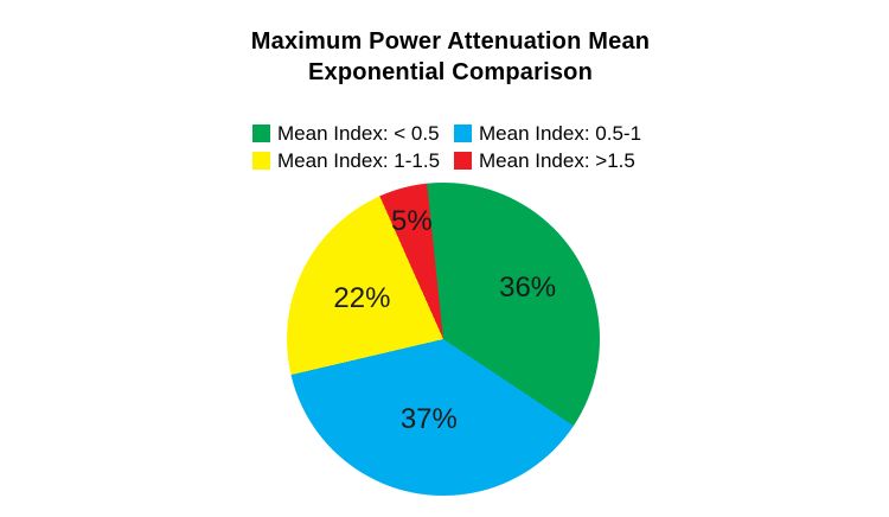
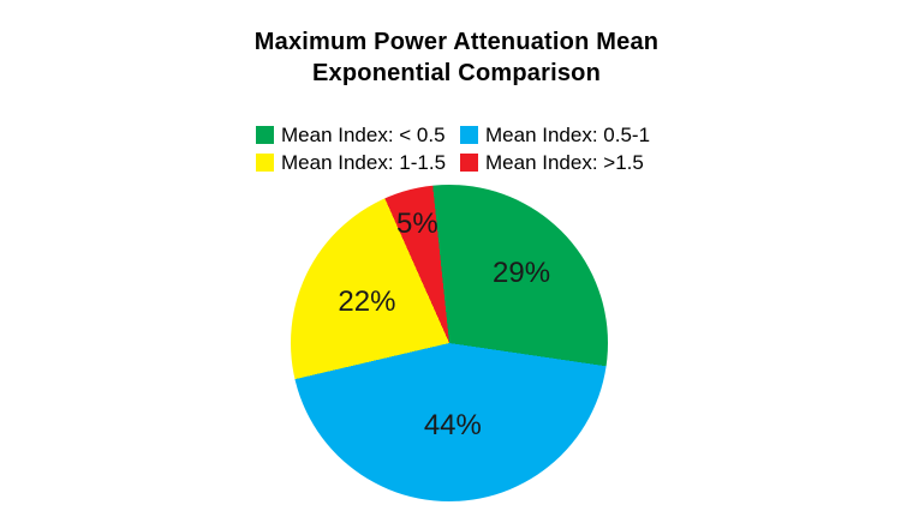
Mean Index: < 0.5: 36% -> 29%
Mean Index: 0.5-1: 37% -> 44%
